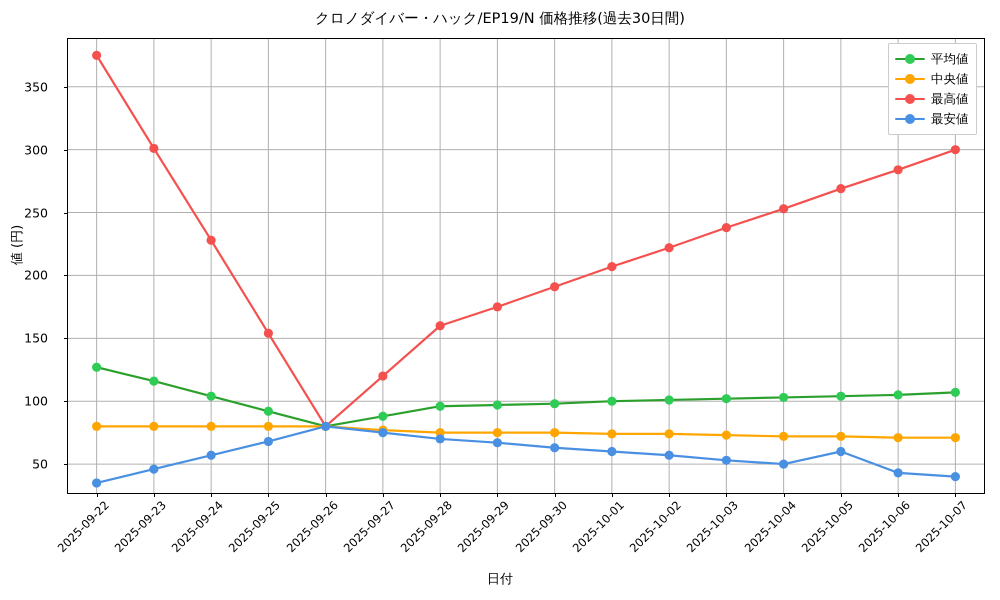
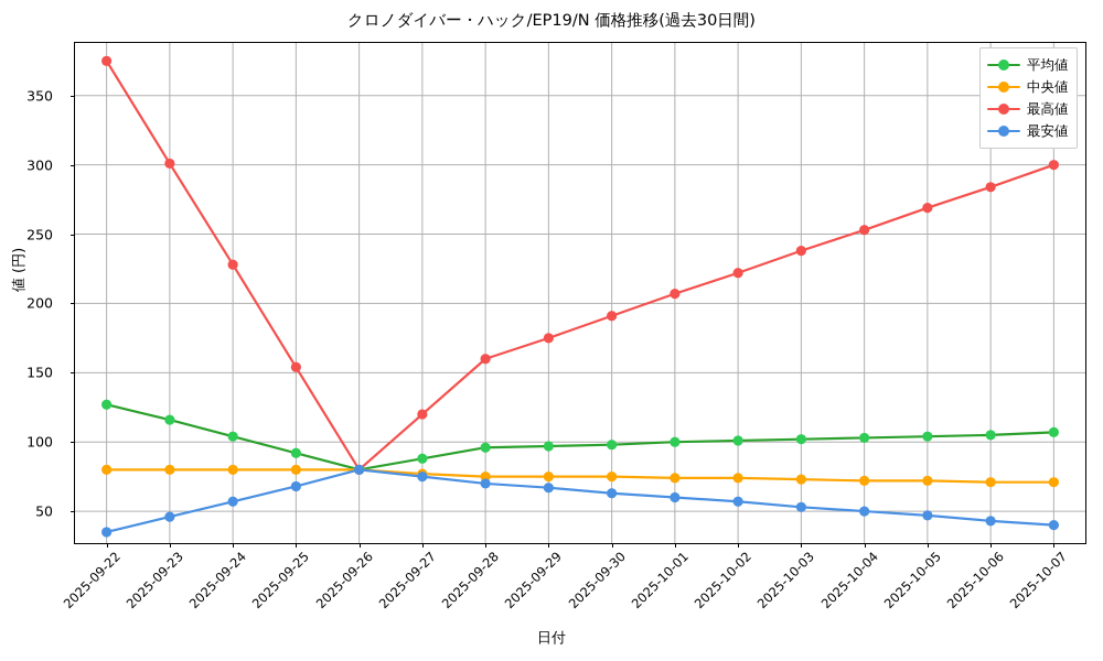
最安値/2025-10-05: 60 -> 47
